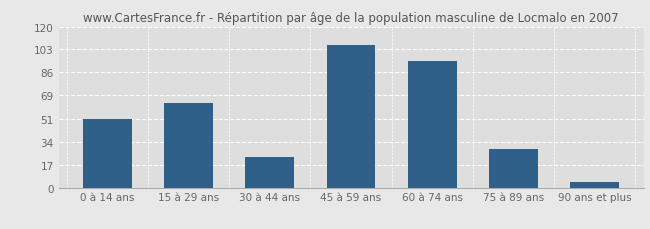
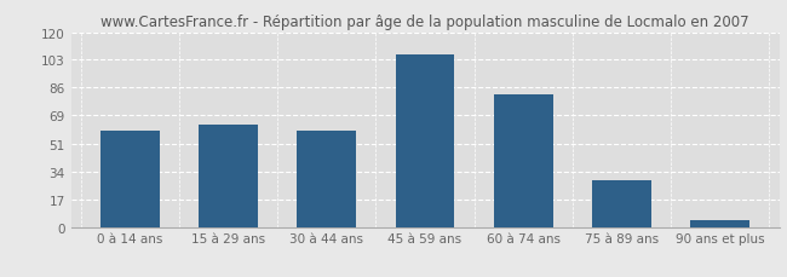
0 à 14 ans: 51 -> 59
30 à 44 ans: 23 -> 59
60 à 74 ans: 94 -> 82
